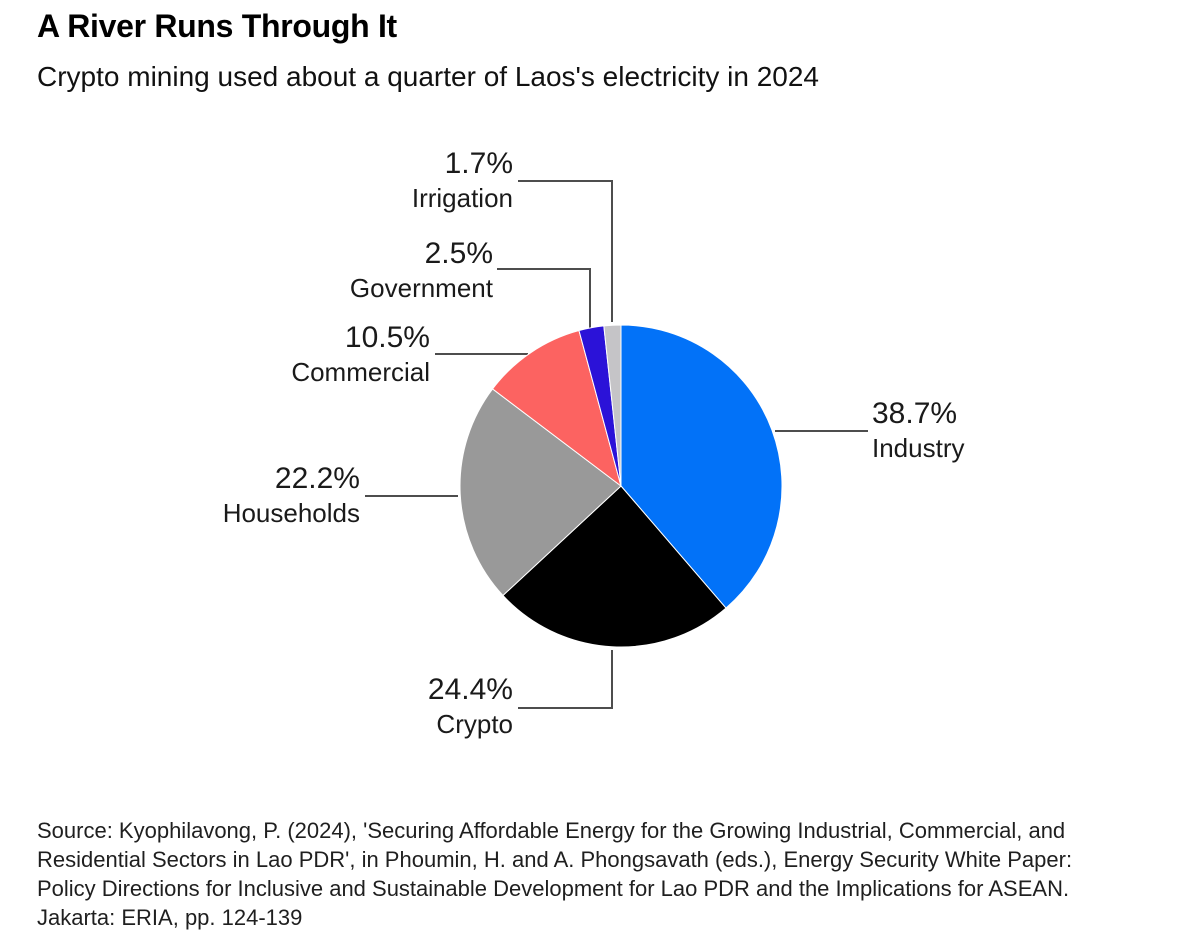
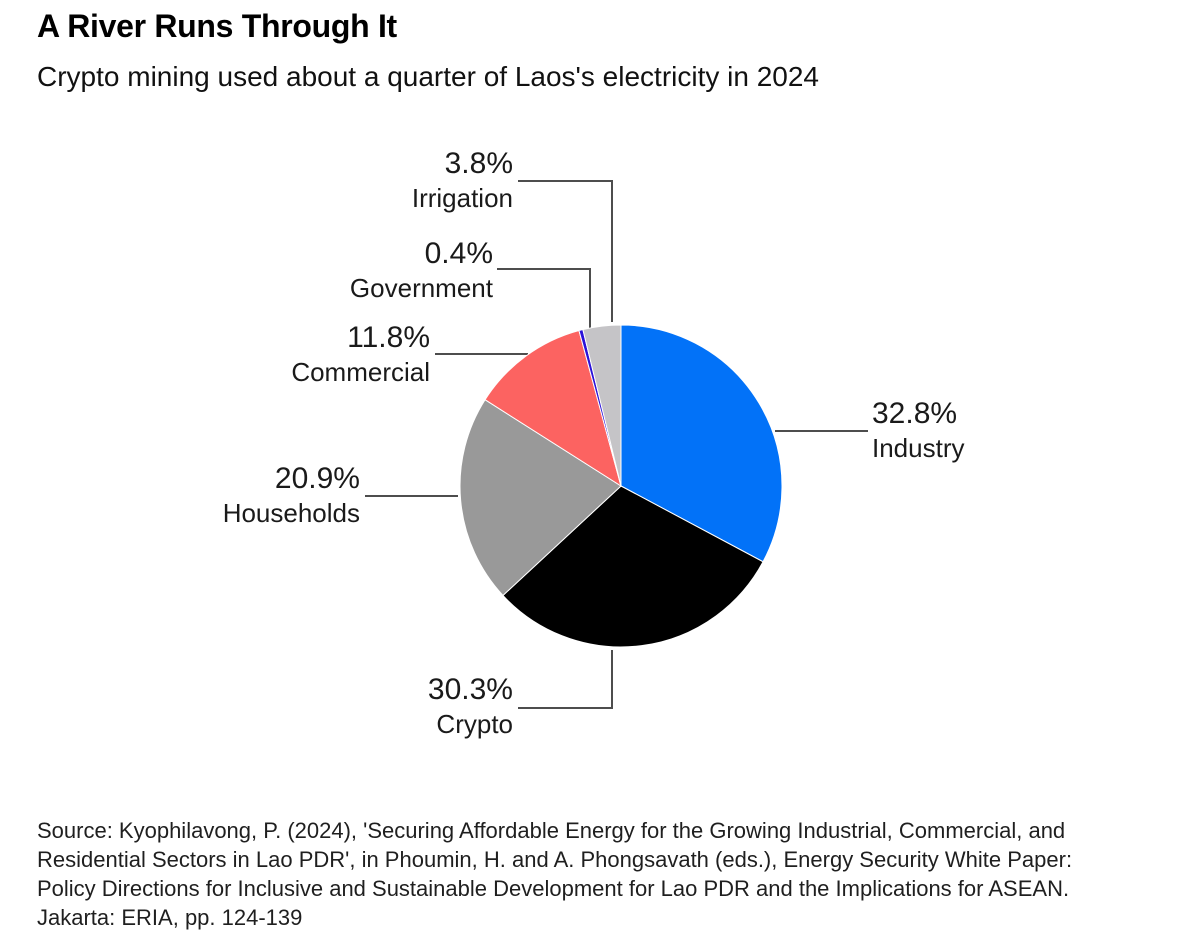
Industry: 38.7% -> 32.8%
Crypto: 24.4% -> 30.3%
Households: 22.2% -> 20.9%
Commercial: 10.5% -> 11.8%
Government: 2.5% -> 0.4%
Irrigation: 1.7% -> 3.8%
